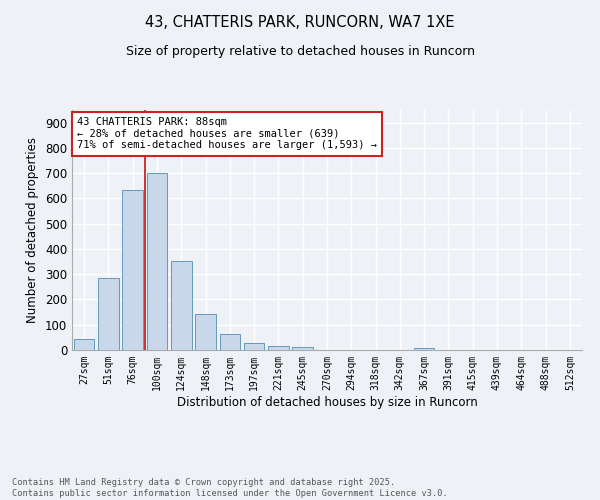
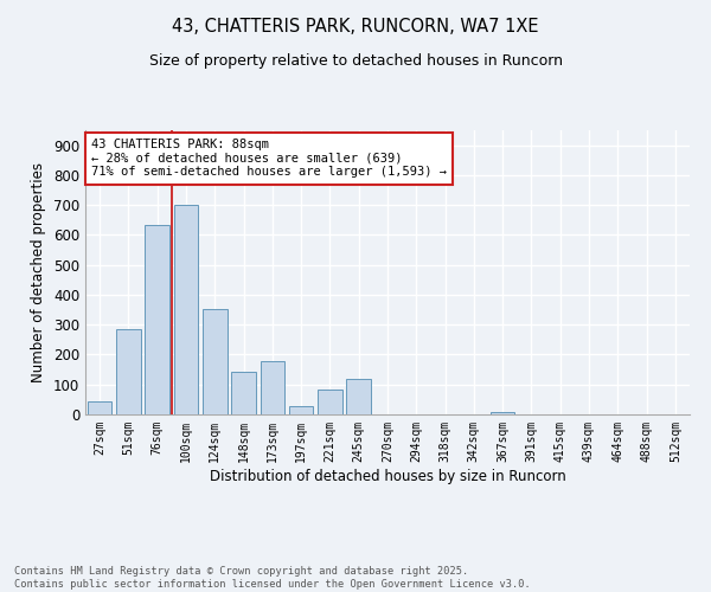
173sqm: 65 -> 180
221sqm: 17 -> 85
245sqm: 12 -> 120
